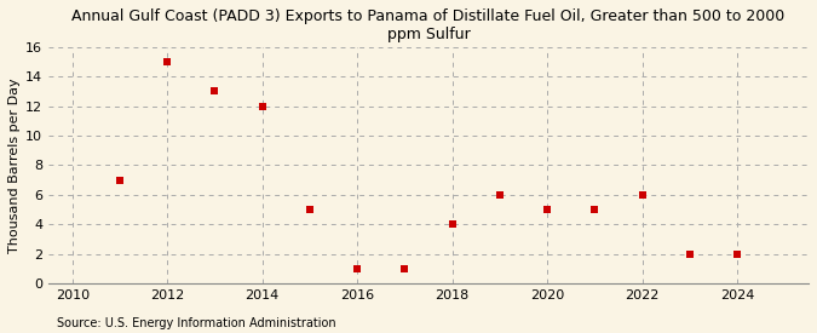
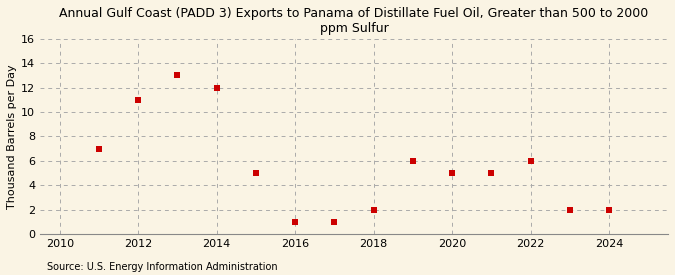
2012: 15 -> 11
2018: 4 -> 2
